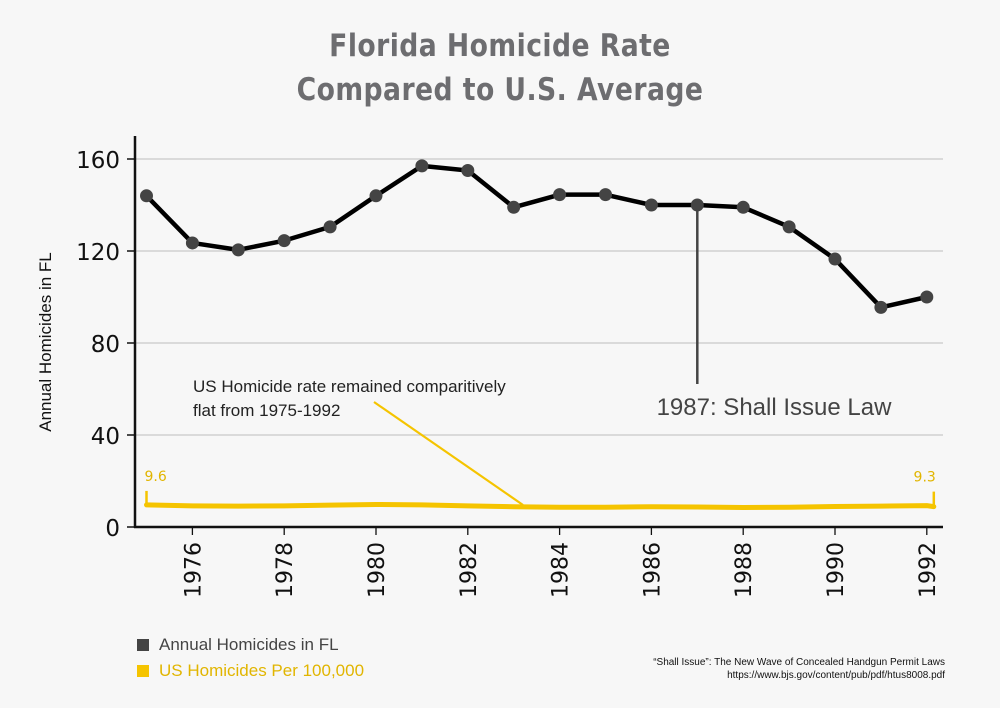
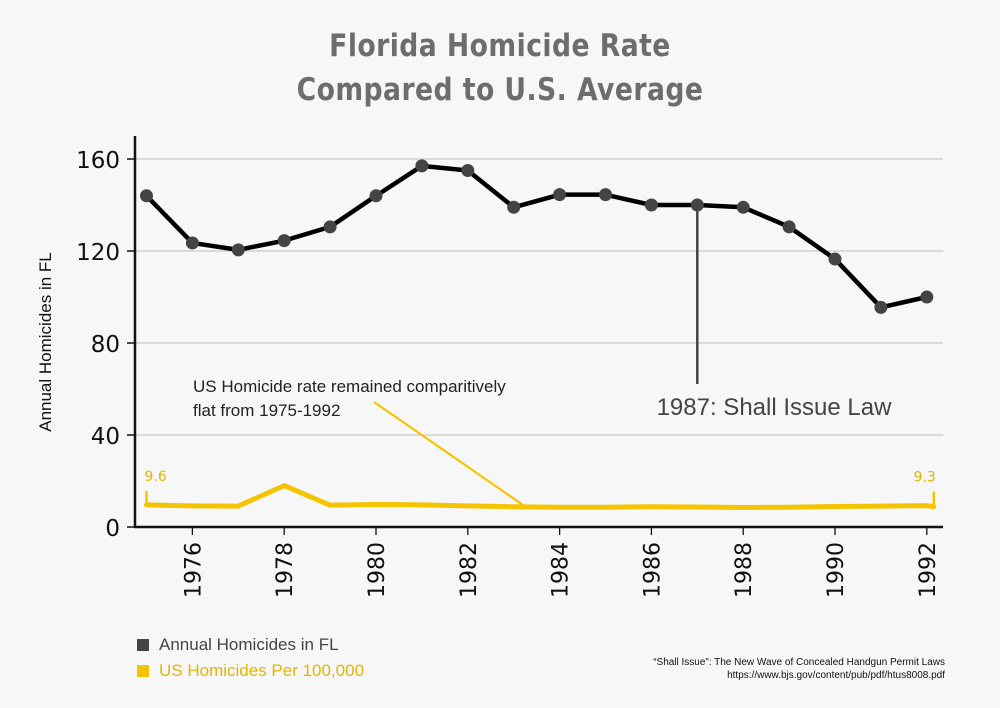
US Homicides Per 100,000/1978: 9 -> 18
